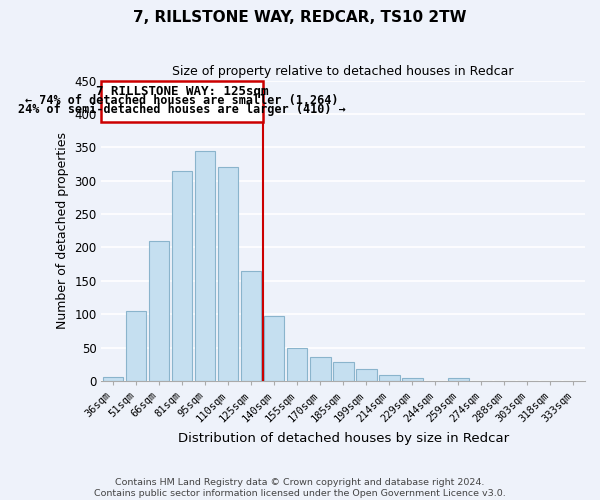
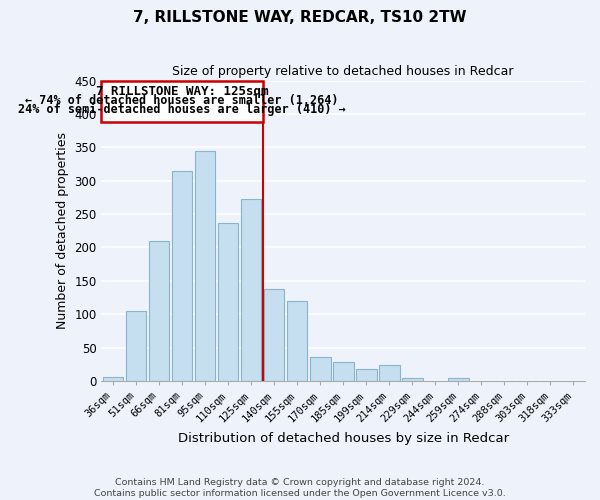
110sqm: 320 -> 236
125sqm: 165 -> 272
140sqm: 97 -> 138
155sqm: 50 -> 120
214sqm: 9 -> 24
